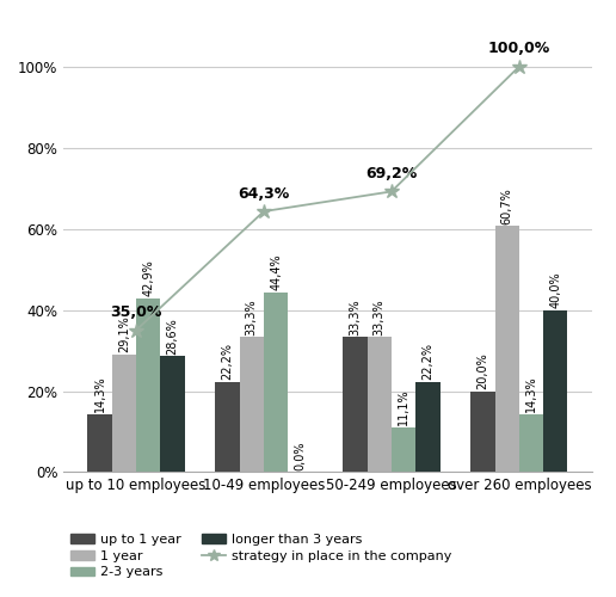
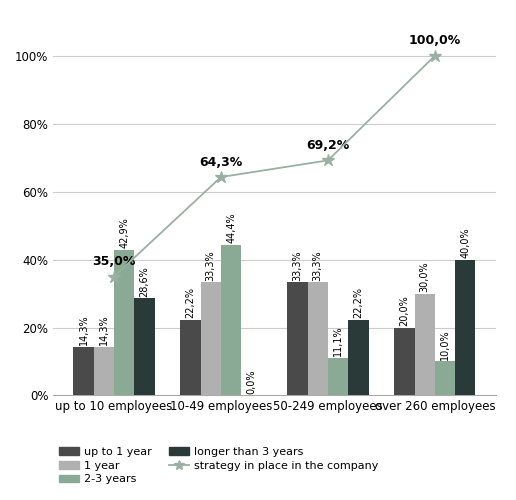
1 year/up to 10 employees: 29,1% -> 14,3%
1 year/over 260 employees: 60,7% -> 30,0%
2-3 years/over 260 employees: 14,3% -> 10,0%
